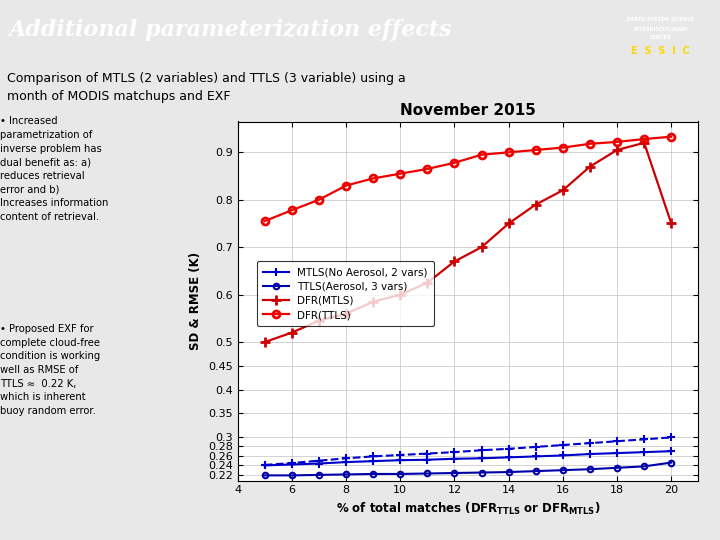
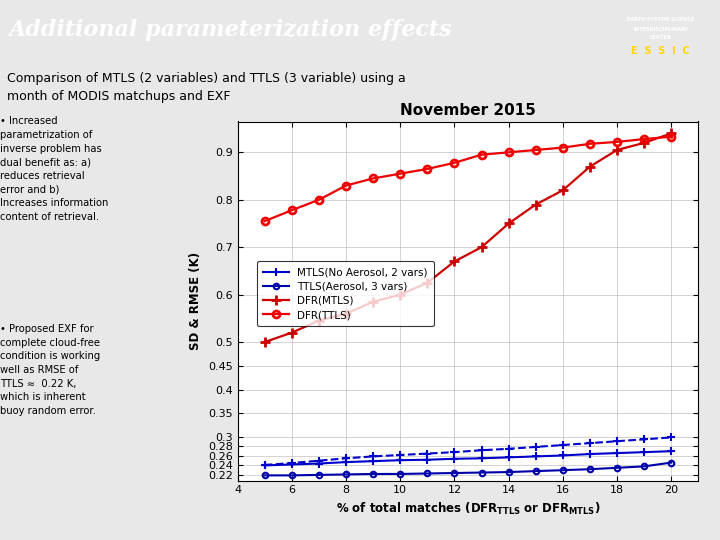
DFR(MTLS)/20: 0.750 -> 0.940
